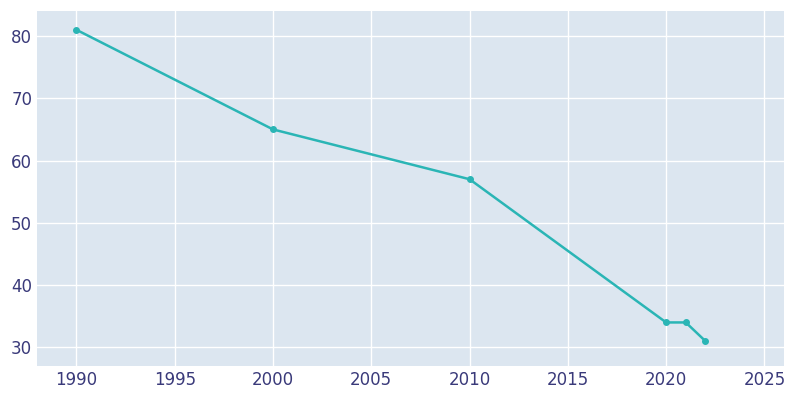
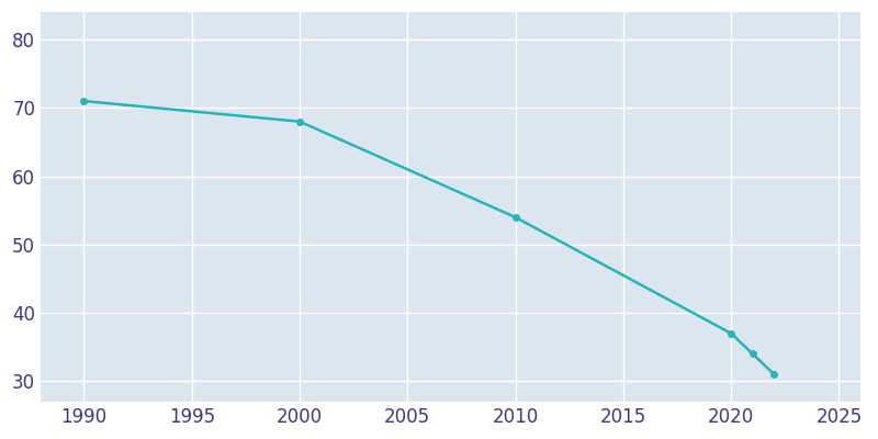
1990: 81 -> 71
2000: 65 -> 68
2010: 57 -> 54
2020: 34 -> 37
